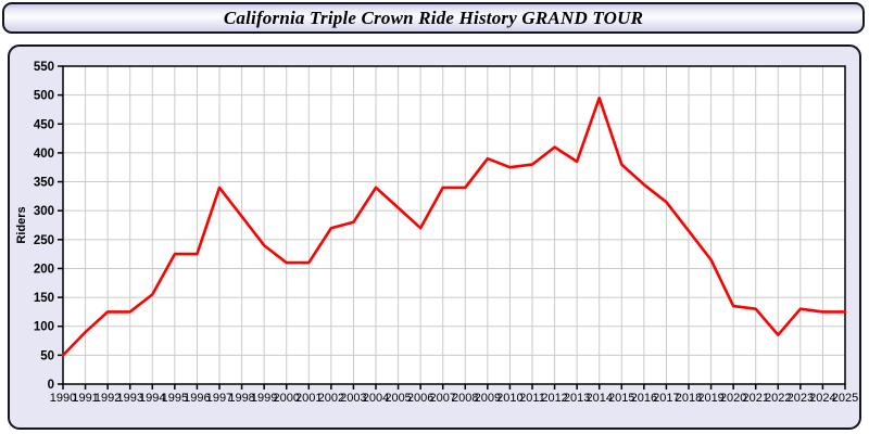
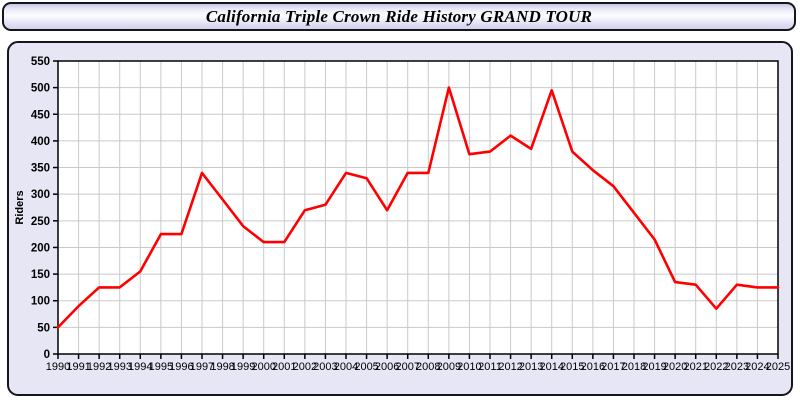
2005: 300 -> 330
2009: 390 -> 500
